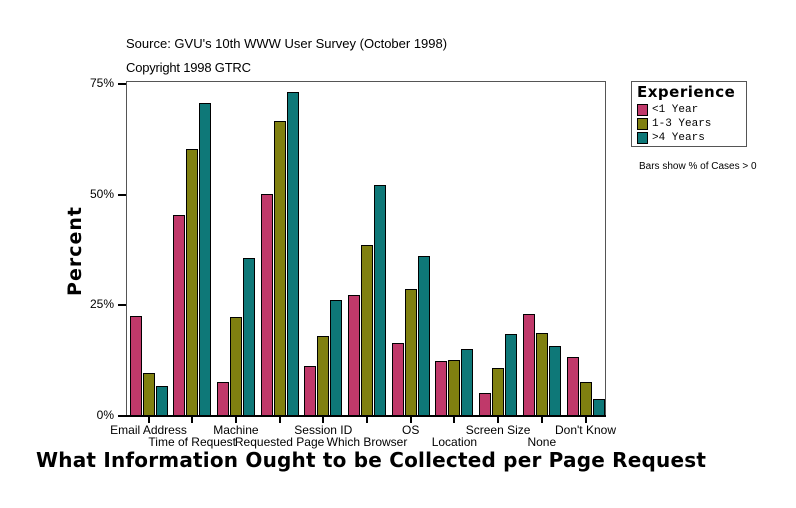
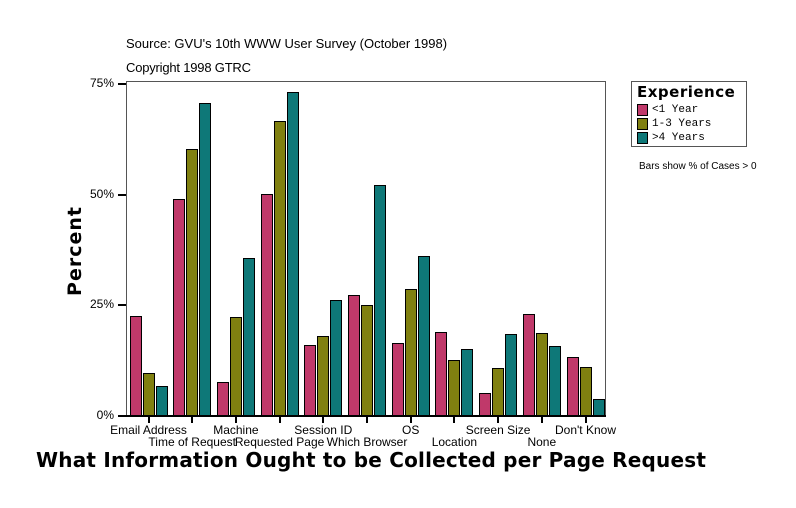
<1 Year/Time of Request: 45% -> 49%
<1 Year/Session ID: 11% -> 16%
1-3 Years/Which Browser: 39% -> 25%
<1 Year/Location: 12% -> 19%
1-3 Years/Don't Know: 8% -> 11%
